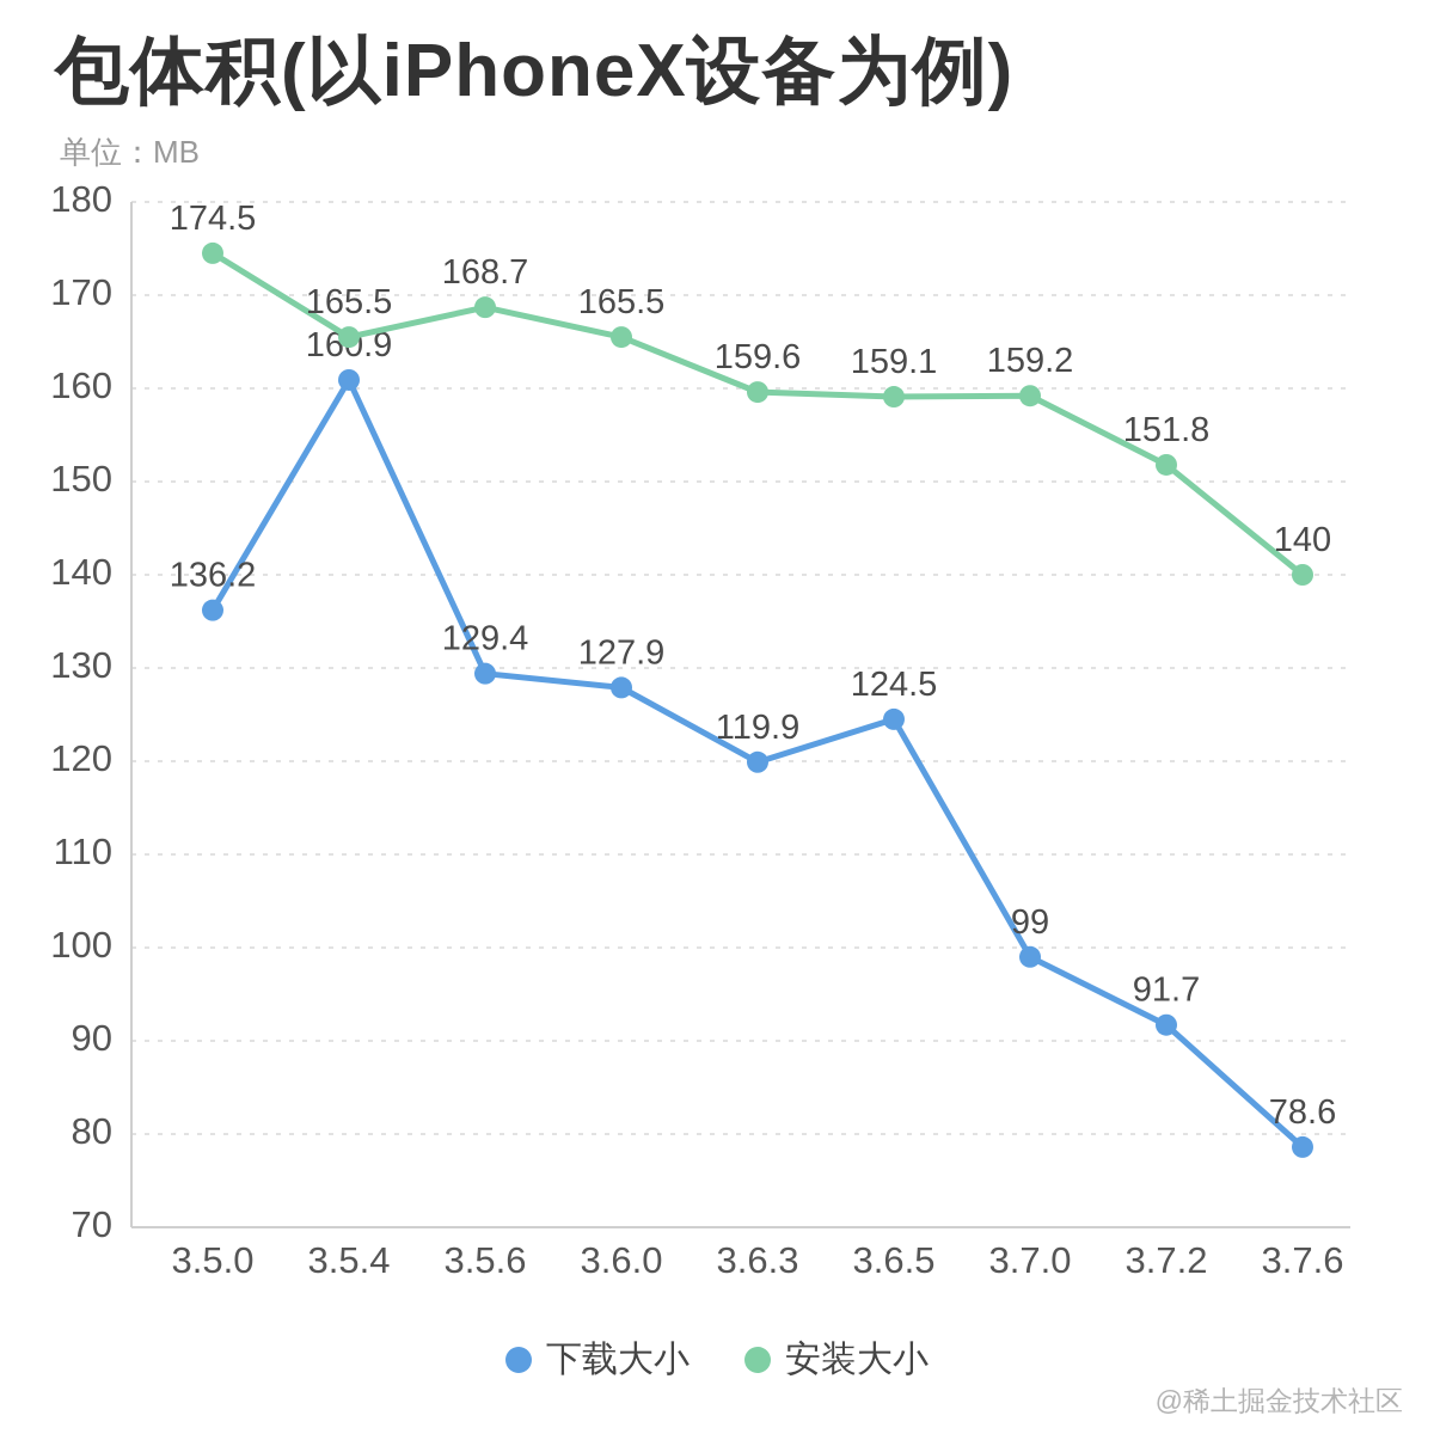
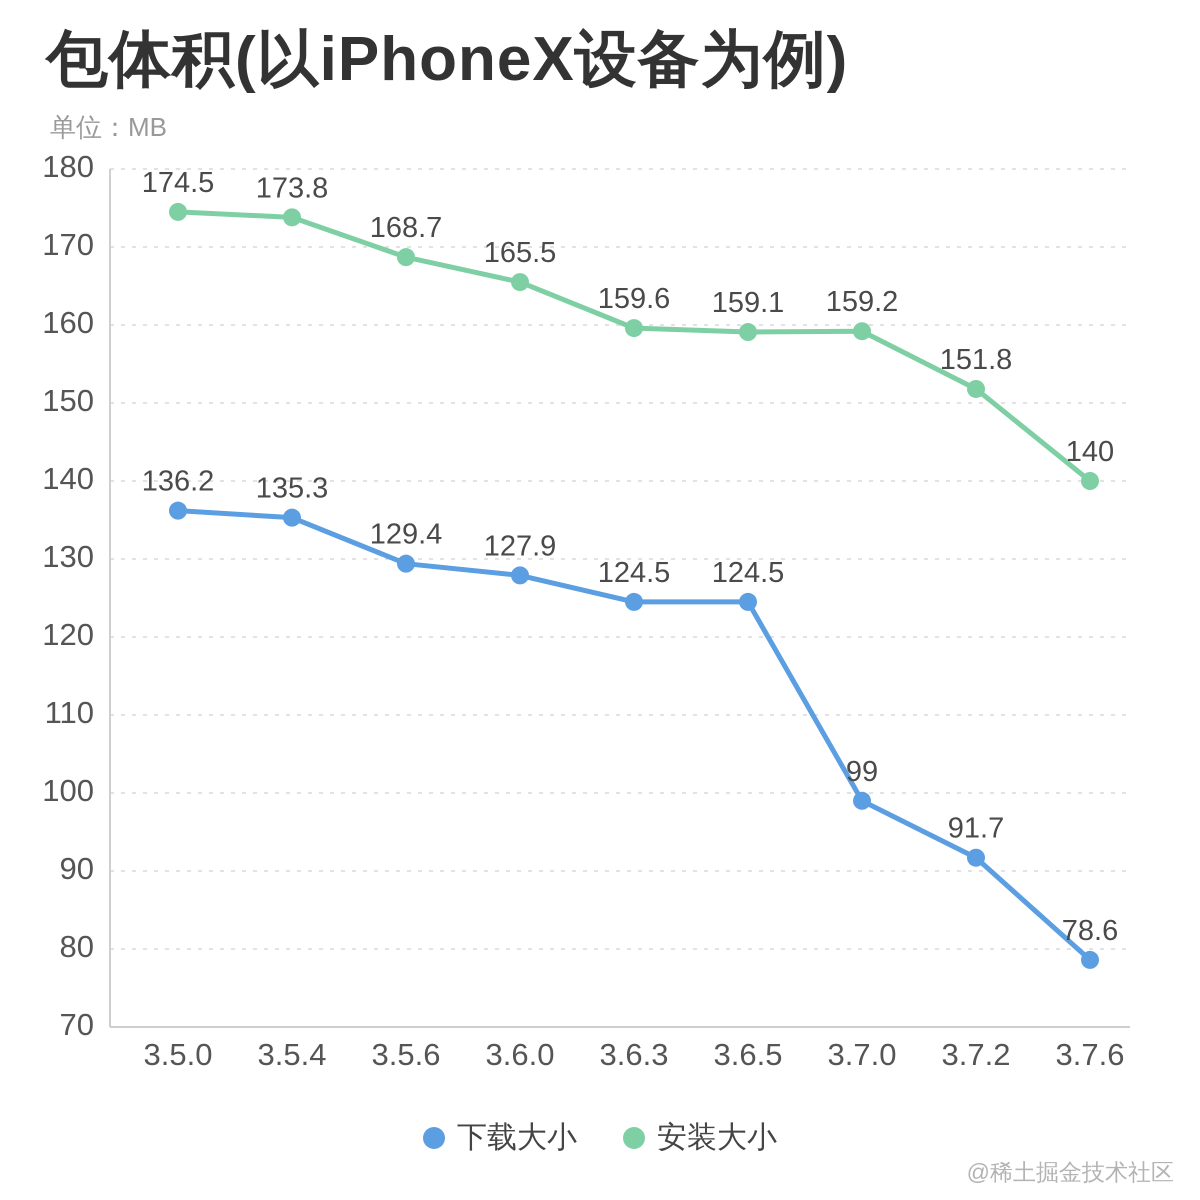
下载大小/3.5.4: 160.9 -> 135.3
安装大小/3.5.4: 165.5 -> 173.8
下载大小/3.6.3: 119.9 -> 124.5
